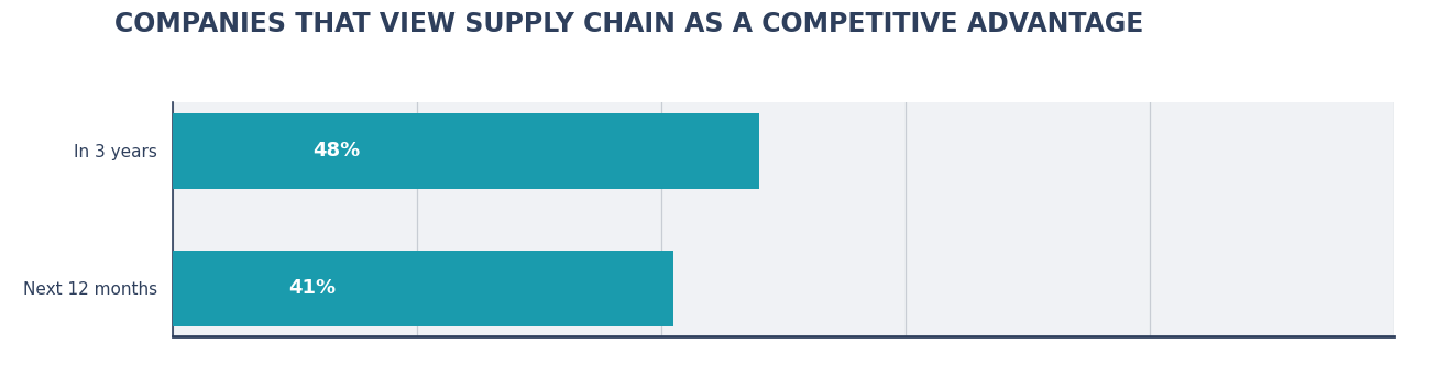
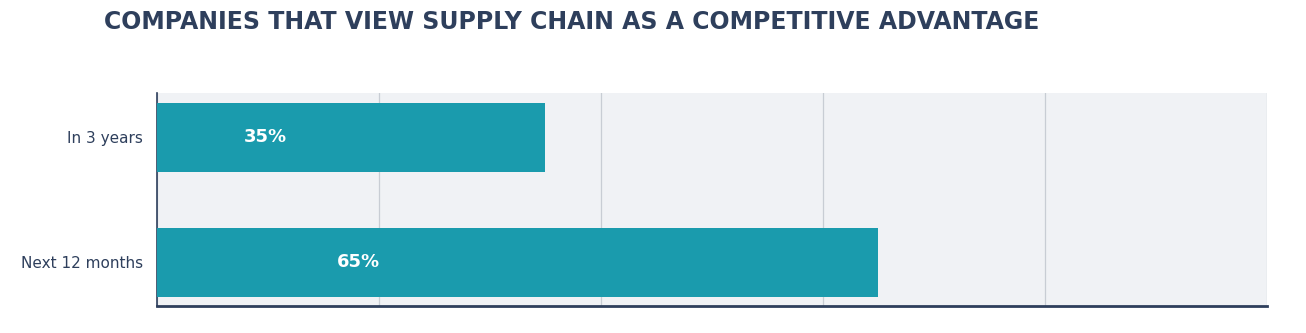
In 3 years: 48% -> 35%
Next 12 months: 41% -> 65%
